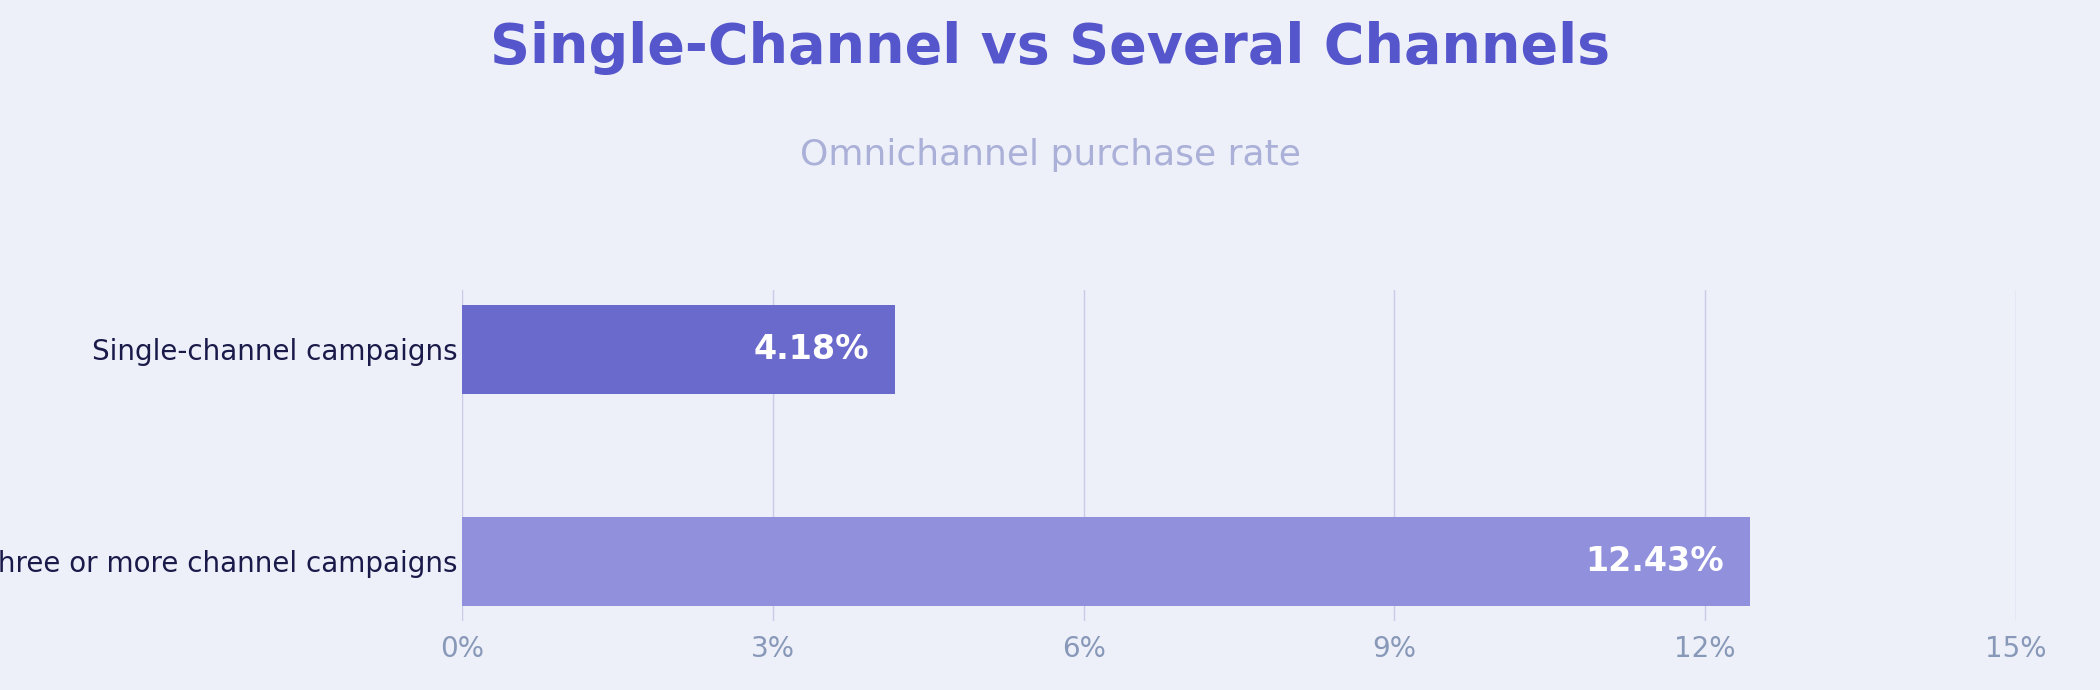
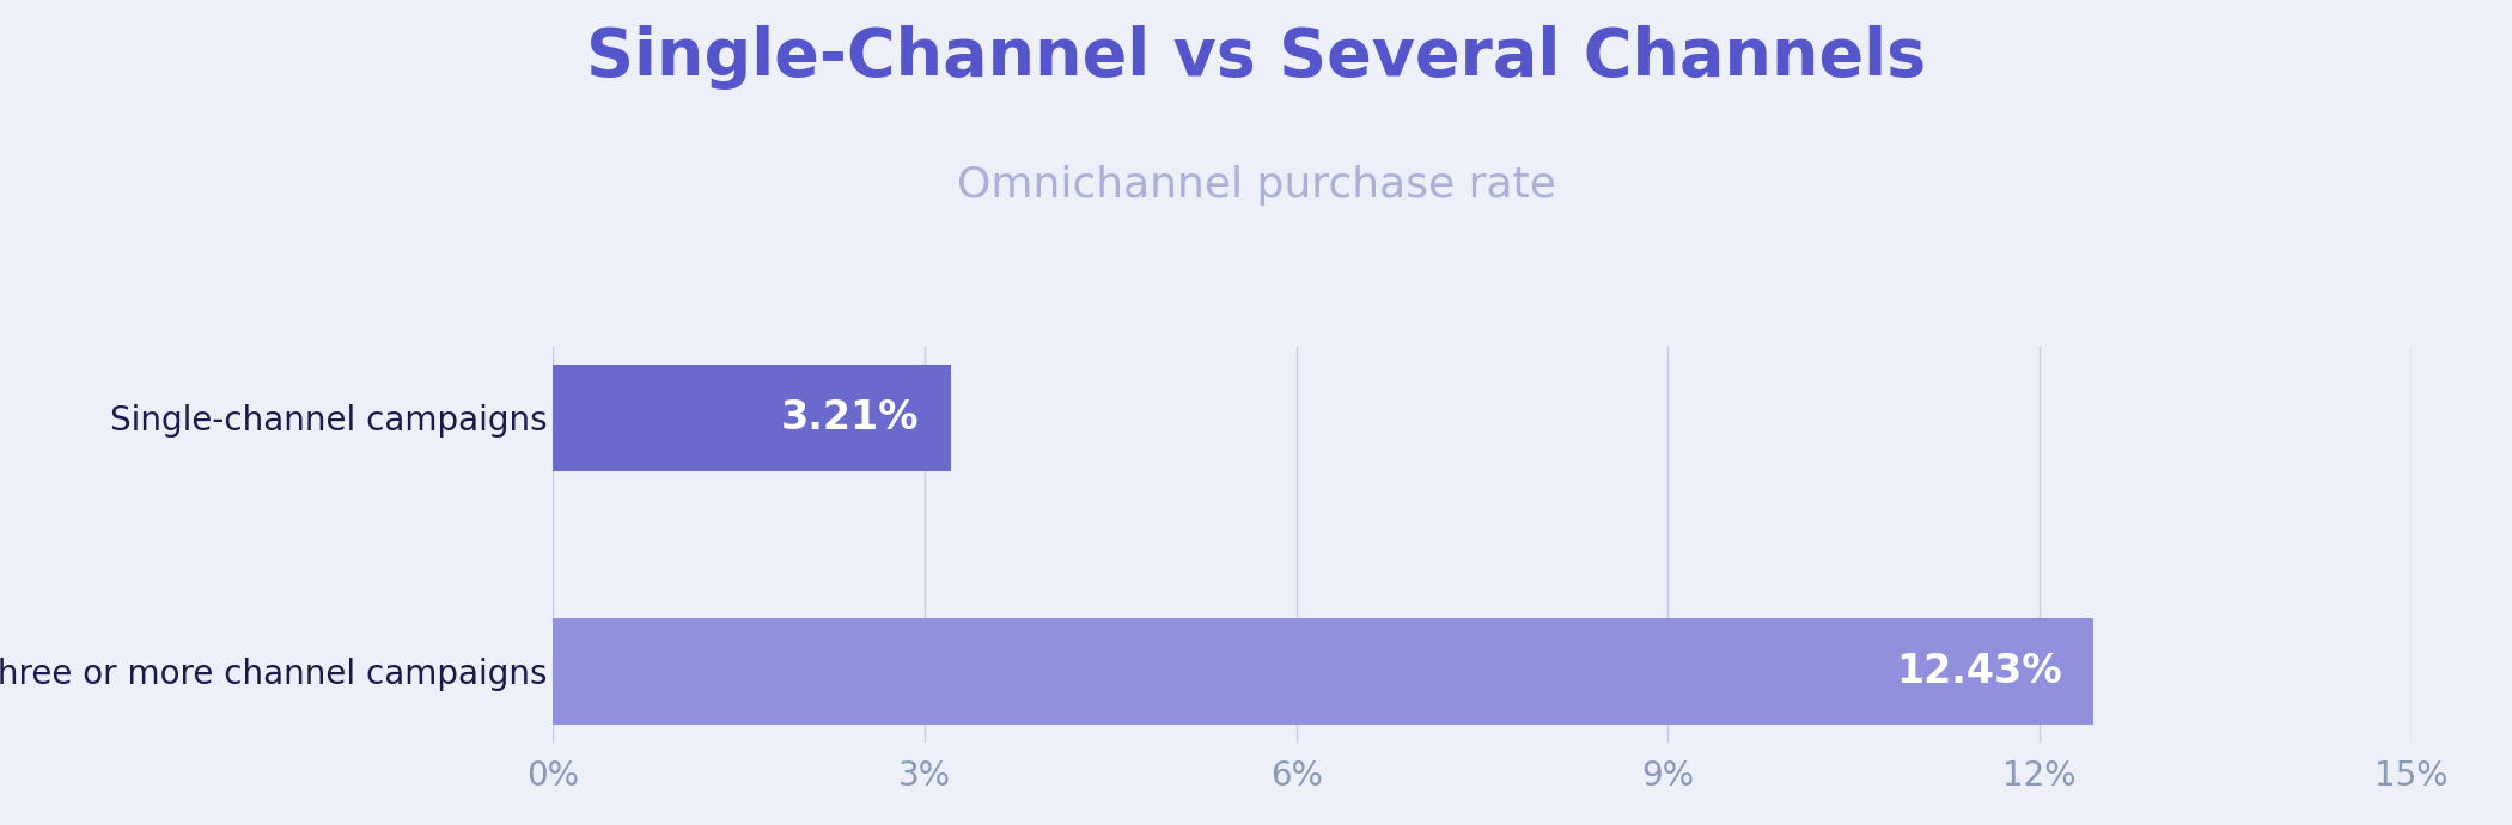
Single-channel campaigns: 4.18% -> 3.21%
